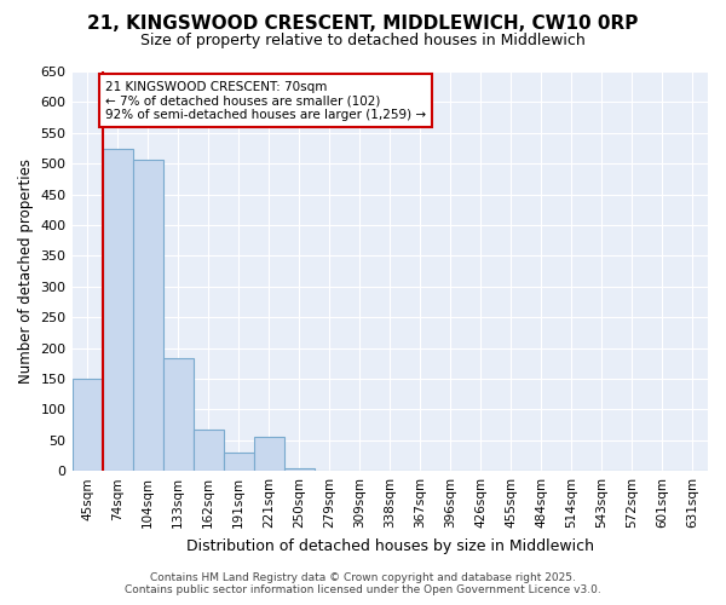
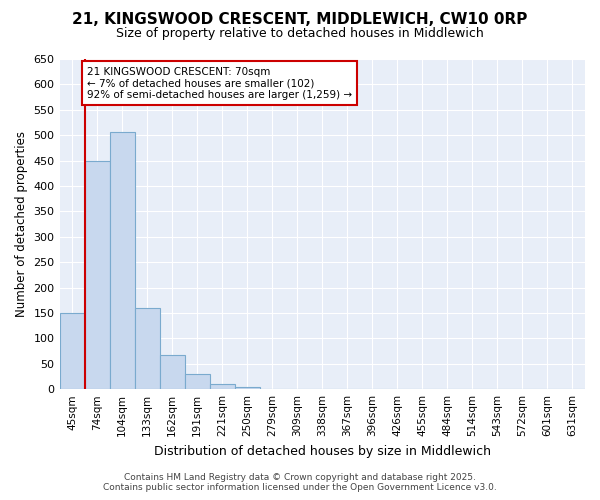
74sqm: 524 -> 450
133sqm: 184 -> 160
221sqm: 56 -> 10
